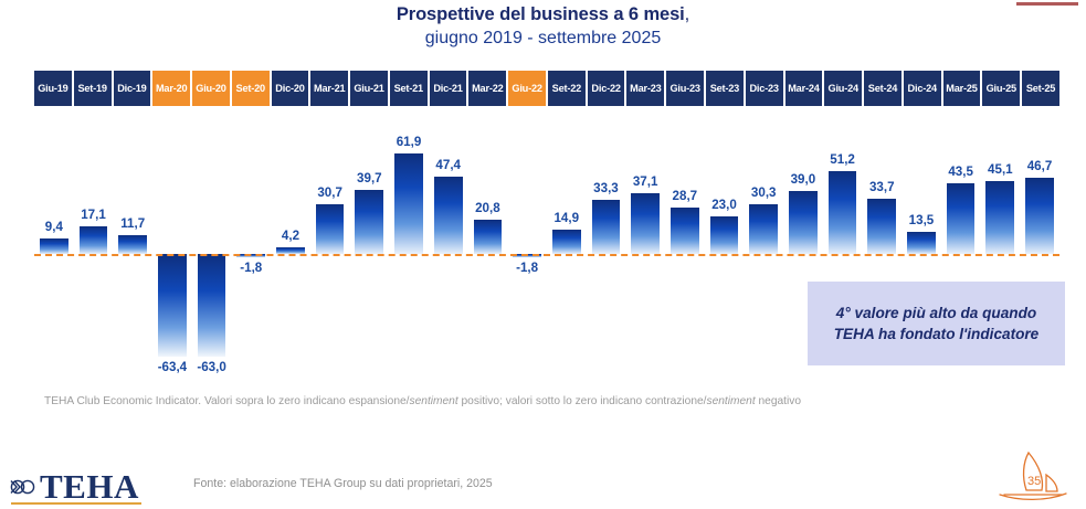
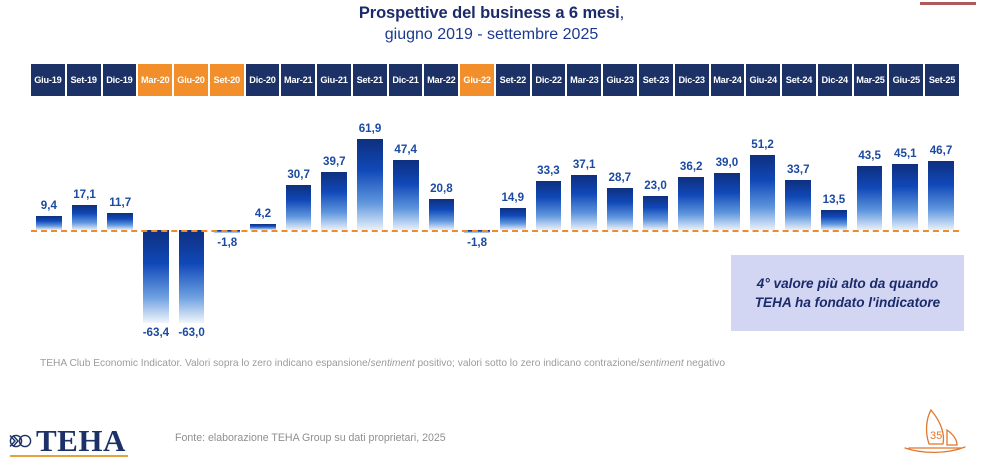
Dic-23: 30,3 -> 36,2
